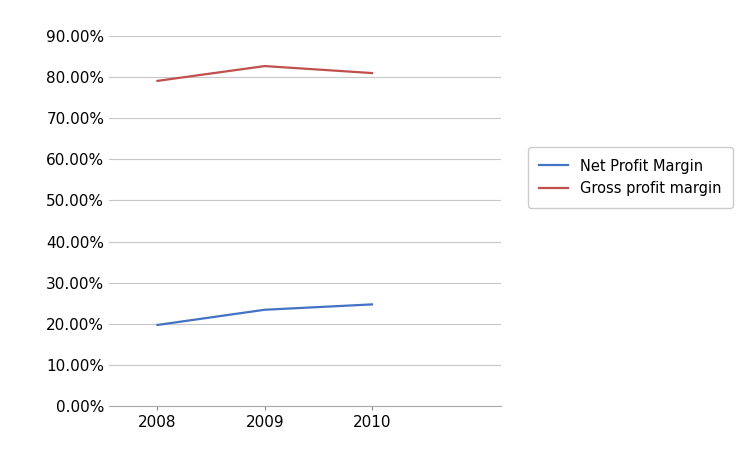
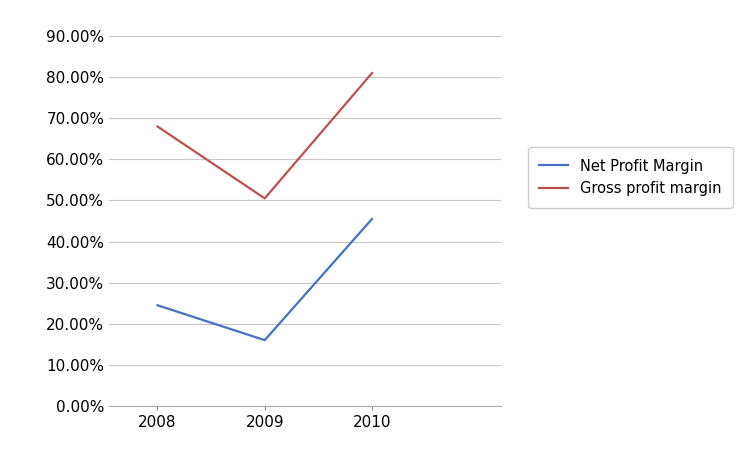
Net Profit Margin/2008: 19.7% -> 24.5%
Gross profit margin/2008: 79.1% -> 68.0%
Net Profit Margin/2009: 23.4% -> 16.0%
Gross profit margin/2009: 82.7% -> 50.5%
Net Profit Margin/2010: 24.7% -> 45.5%
